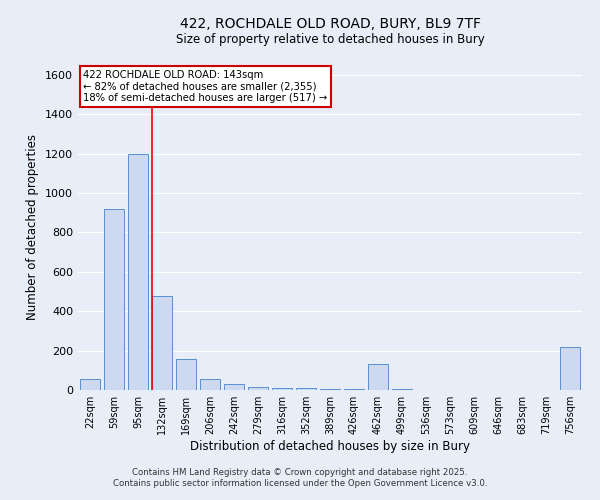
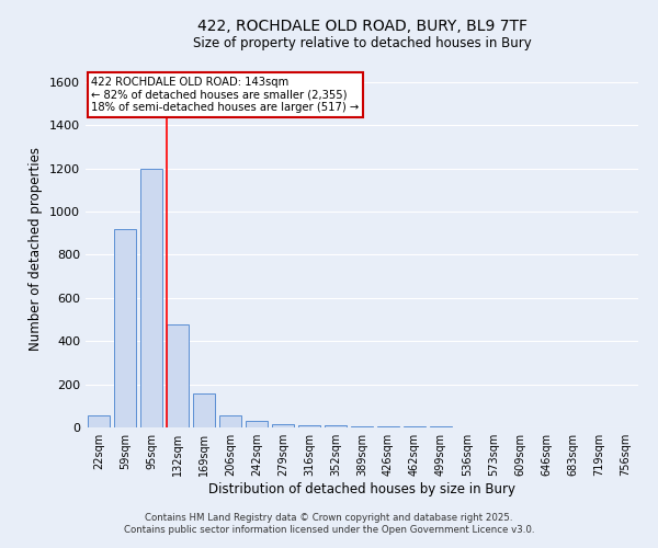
462sqm: 130 -> 0
756sqm: 220 -> 0
